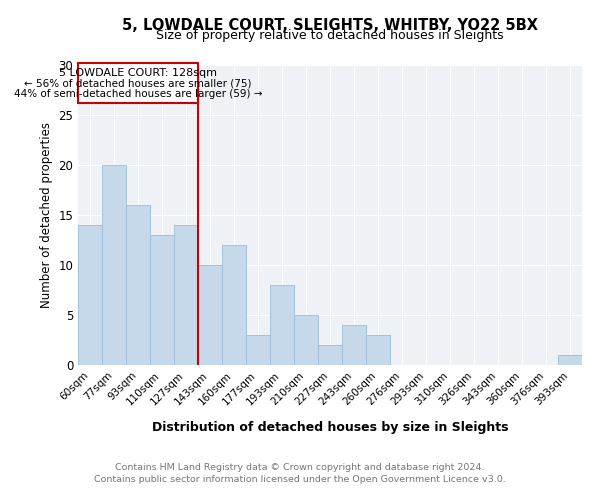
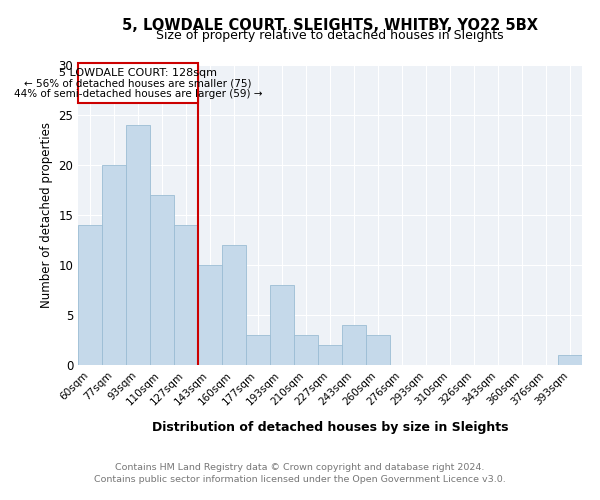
93sqm: 16 -> 24
110sqm: 13 -> 17
210sqm: 5 -> 3
